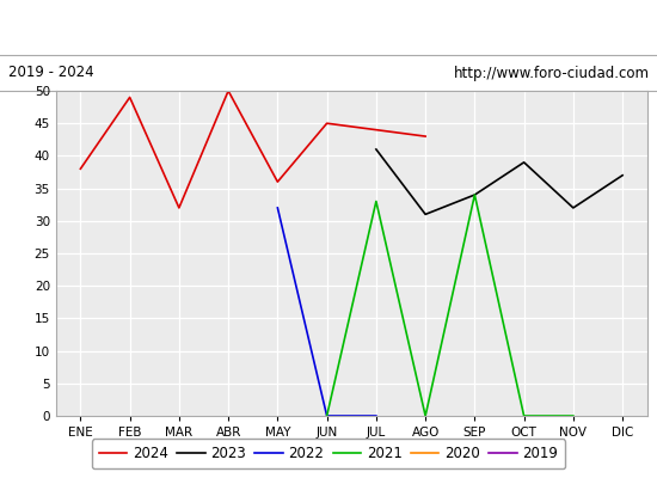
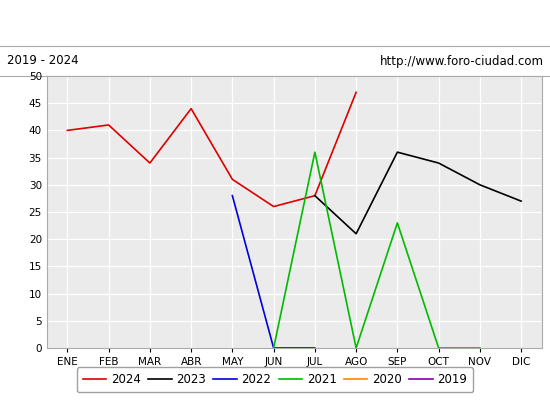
2024/ENE: 38 -> 40
2024/FEB: 49 -> 41
2024/MAR: 32 -> 34
2024/ABR: 50 -> 44
2024/MAY: 36 -> 31
2022/MAY: 32 -> 28
2024/JUN: 45 -> 26
2024/JUL: 44 -> 28
2023/JUL: 41 -> 28
2021/JUL: 33 -> 36
2024/AGO: 43 -> 47
2023/AGO: 31 -> 21
2023/SEP: 34 -> 36
2021/SEP: 34 -> 23
2023/OCT: 39 -> 34
2023/NOV: 32 -> 30
2023/DIC: 37 -> 27
